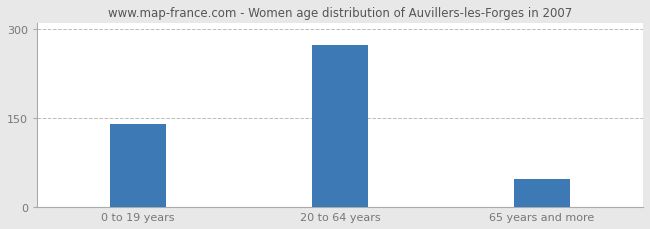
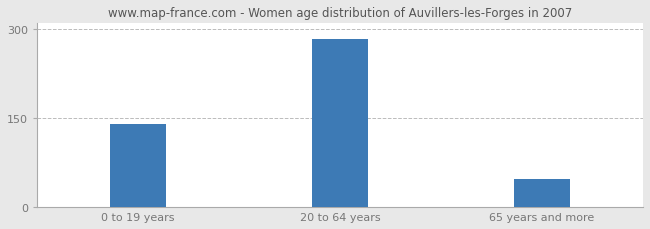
20 to 64 years: 272 -> 283
